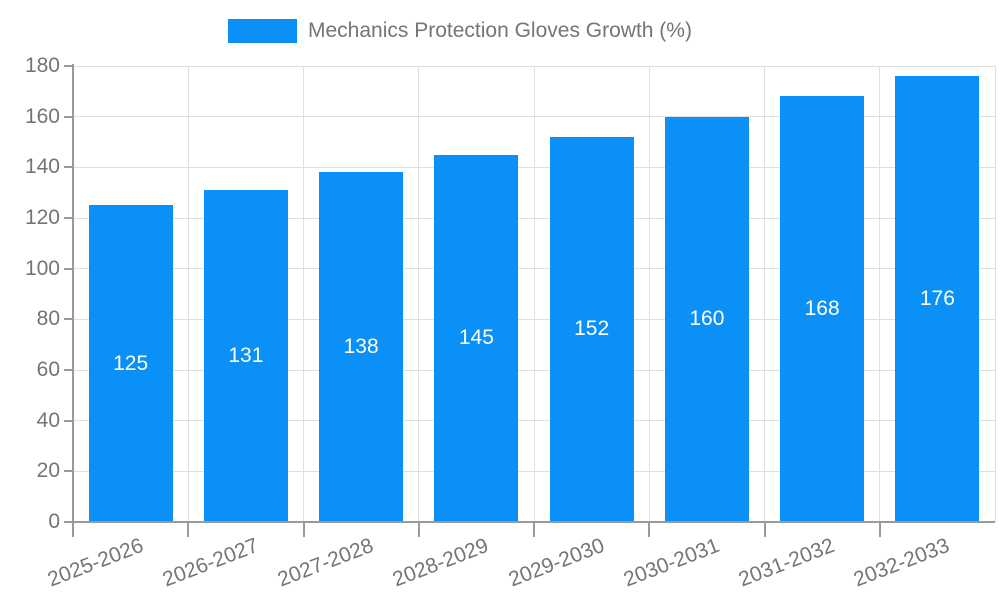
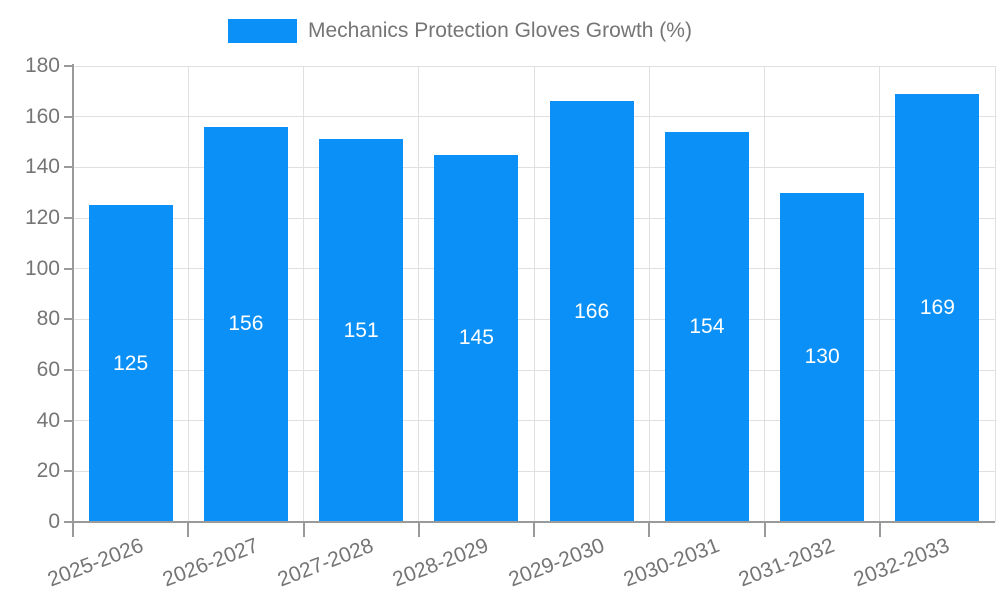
2026-2027: 131 -> 156
2027-2028: 138 -> 151
2029-2030: 152 -> 166
2030-2031: 160 -> 154
2031-2032: 168 -> 130
2032-2033: 176 -> 169
